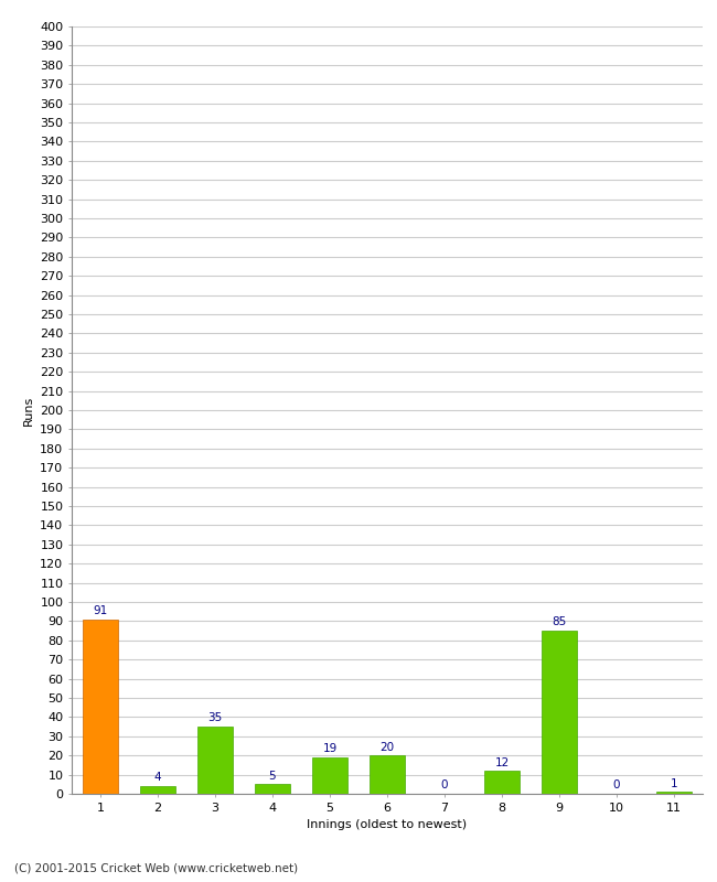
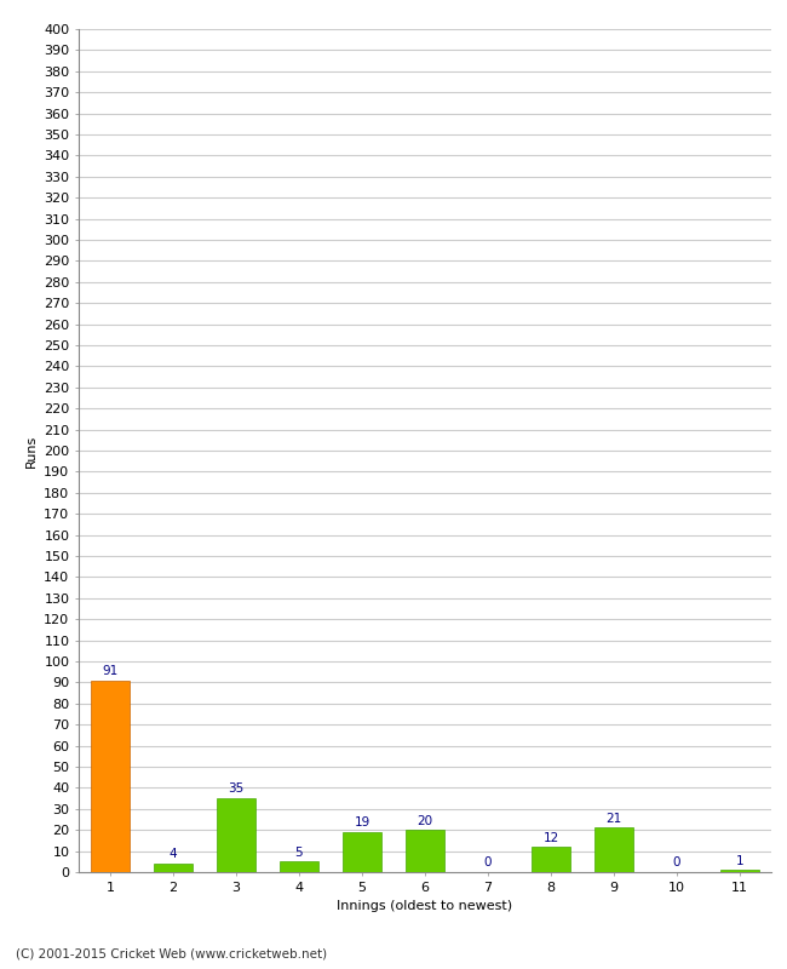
9: 85 -> 21
